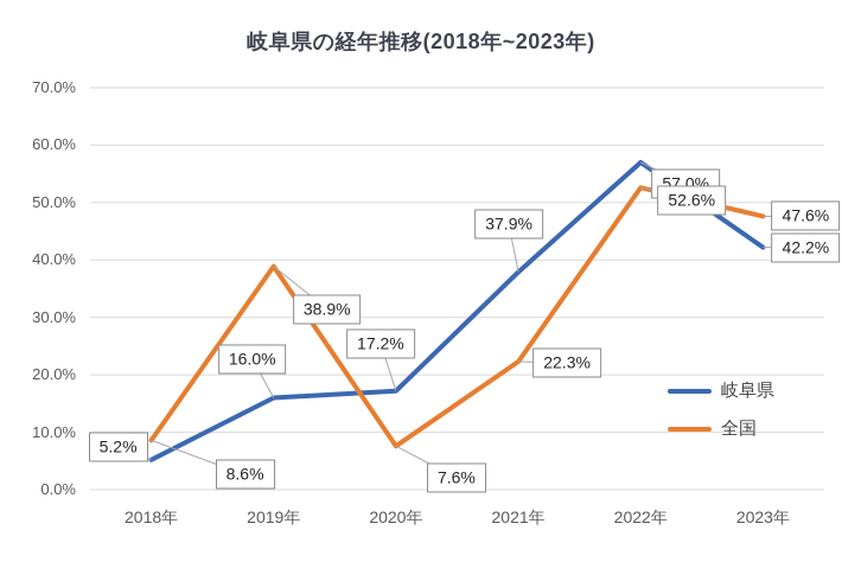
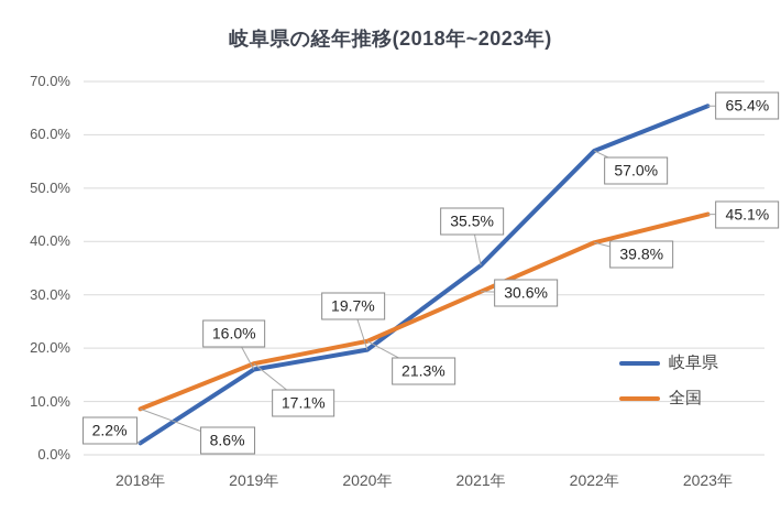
岐阜県/2018年: 5.2% -> 2.2%
全国/2019年: 38.9% -> 17.1%
岐阜県/2020年: 17.2% -> 19.7%
全国/2020年: 7.6% -> 21.3%
岐阜県/2021年: 37.9% -> 35.5%
全国/2021年: 22.3% -> 30.6%
全国/2022年: 52.6% -> 39.8%
岐阜県/2023年: 42.2% -> 65.4%
全国/2023年: 47.6% -> 45.1%
